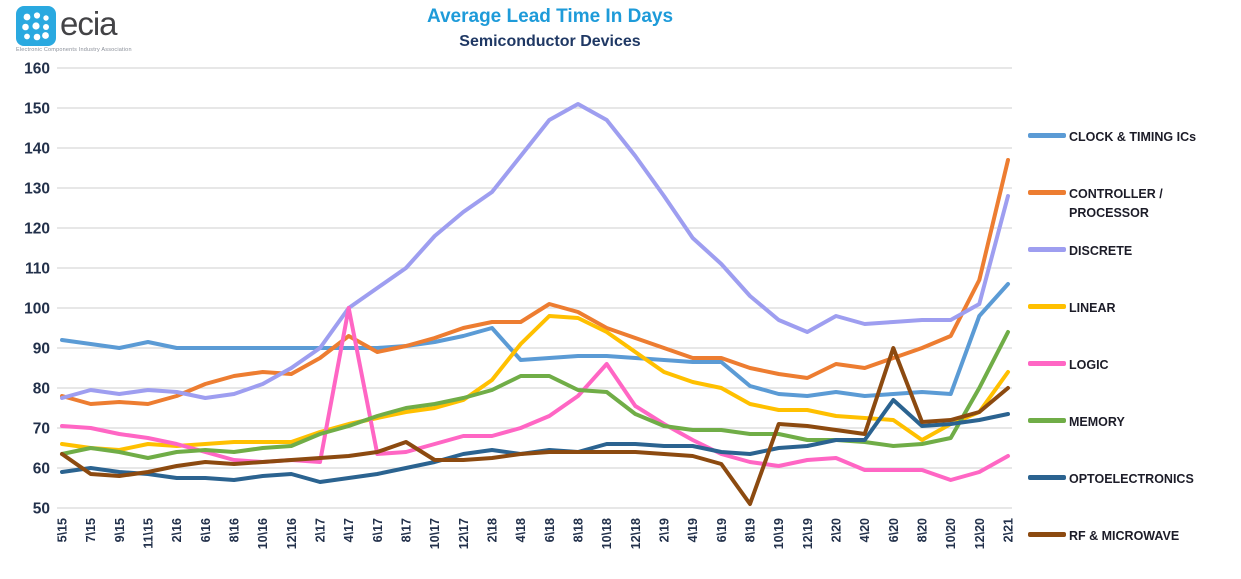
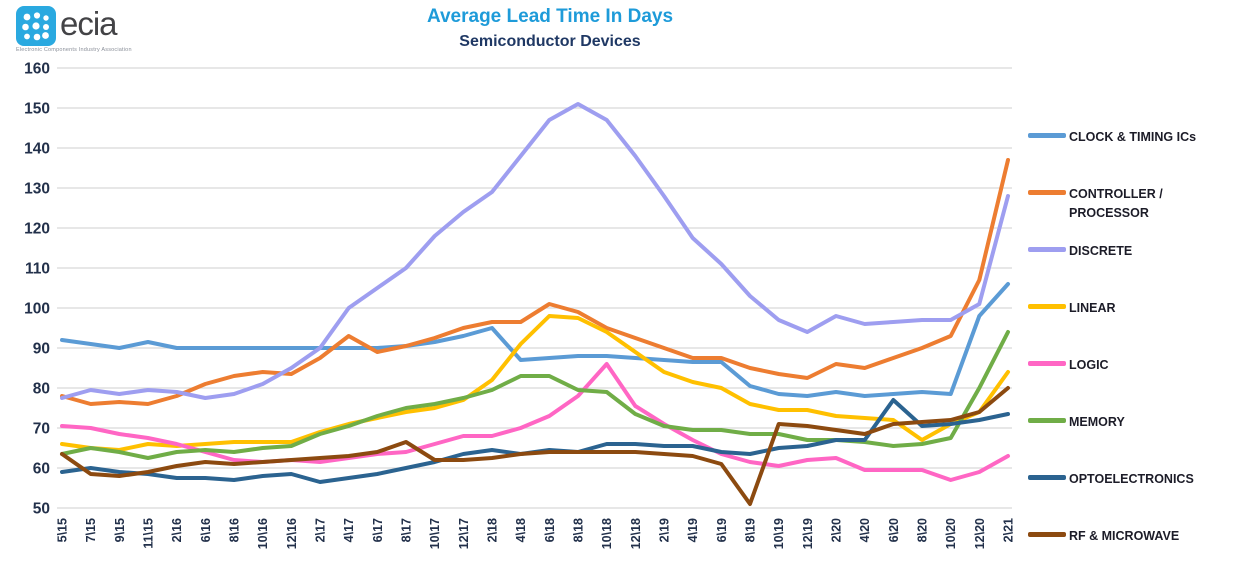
LOGIC/4\17: 100 -> 62
RF & MICROWAVE/6\20: 90 -> 71
